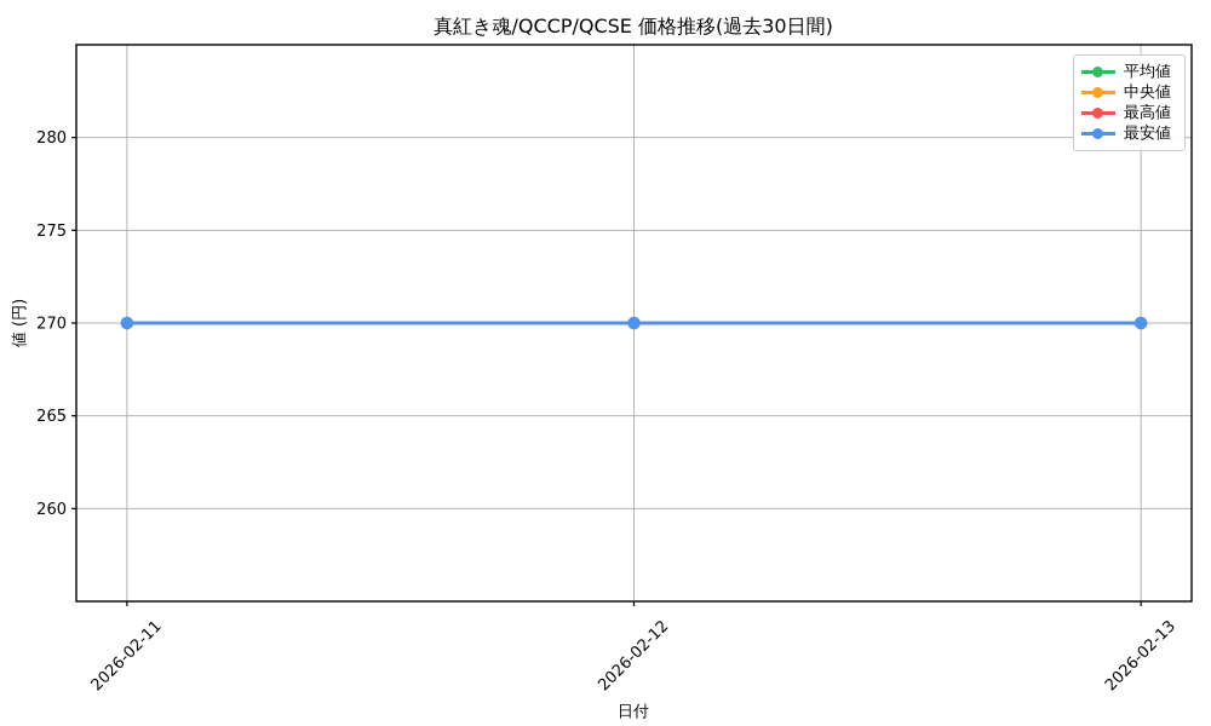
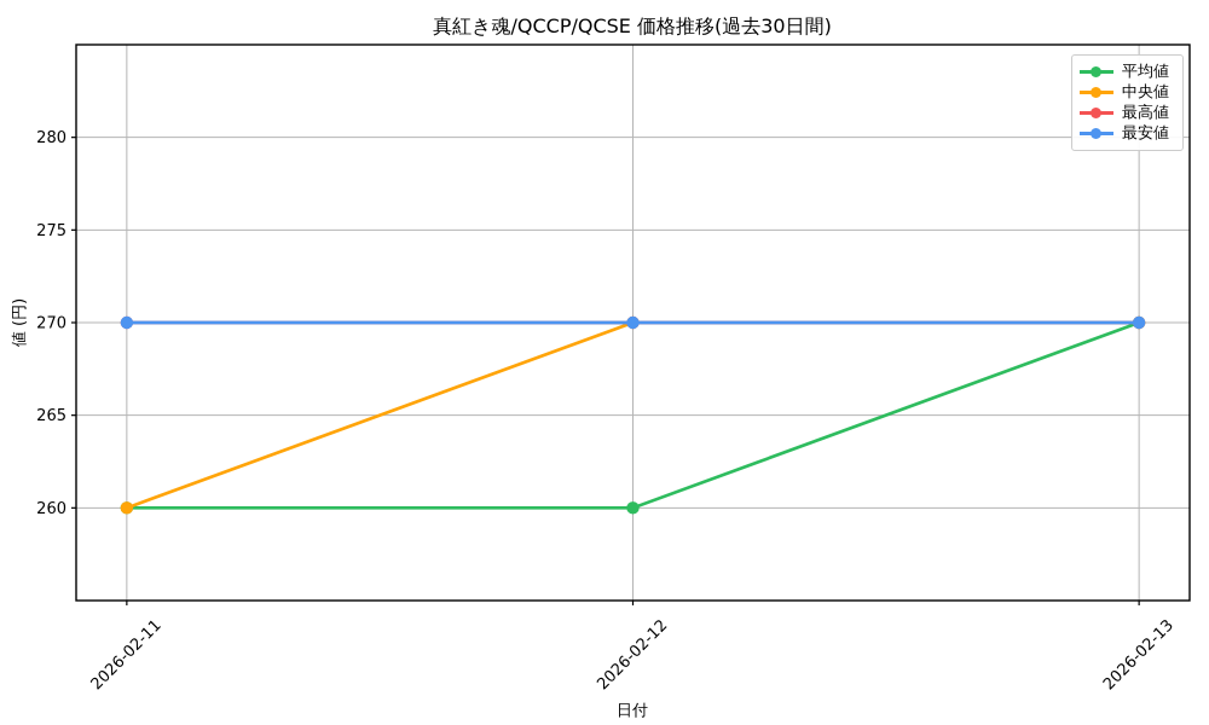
平均値/2026-02-11: 270 -> 260
中央値/2026-02-11: 270 -> 260
平均値/2026-02-12: 270 -> 260
